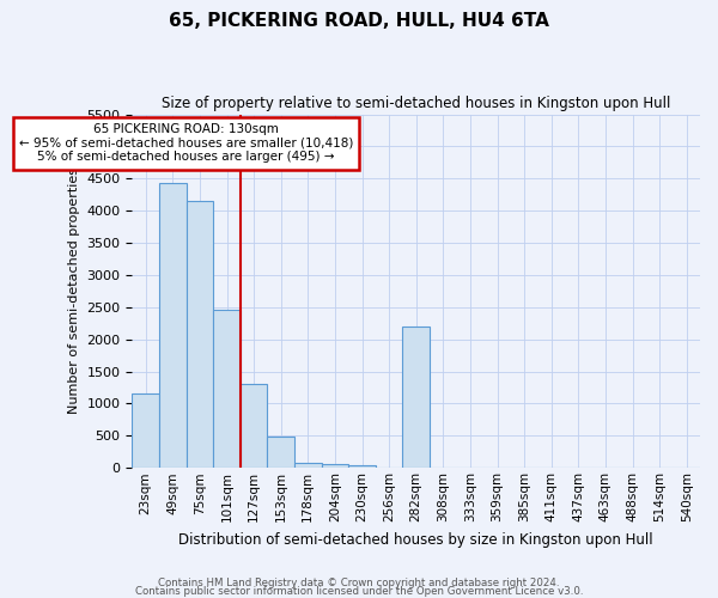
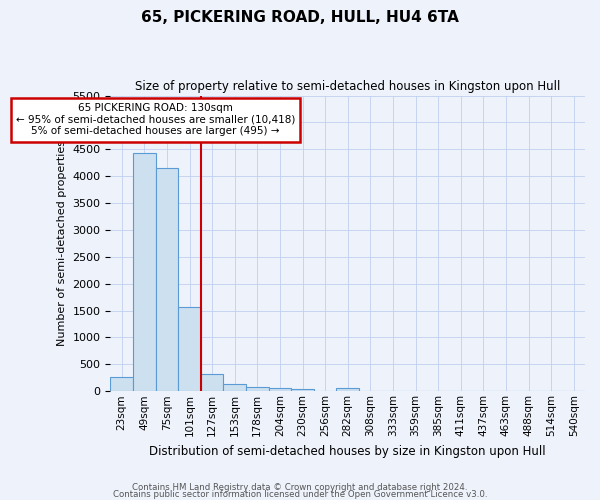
23sqm: 1160 -> 270
101sqm: 2460 -> 1560
127sqm: 1300 -> 330
153sqm: 480 -> 140
282sqm: 2200 -> 60
